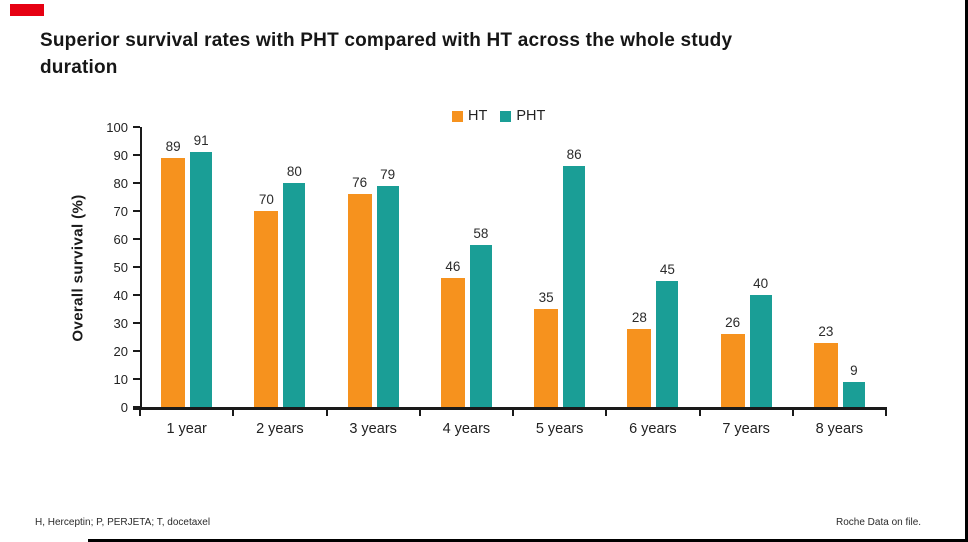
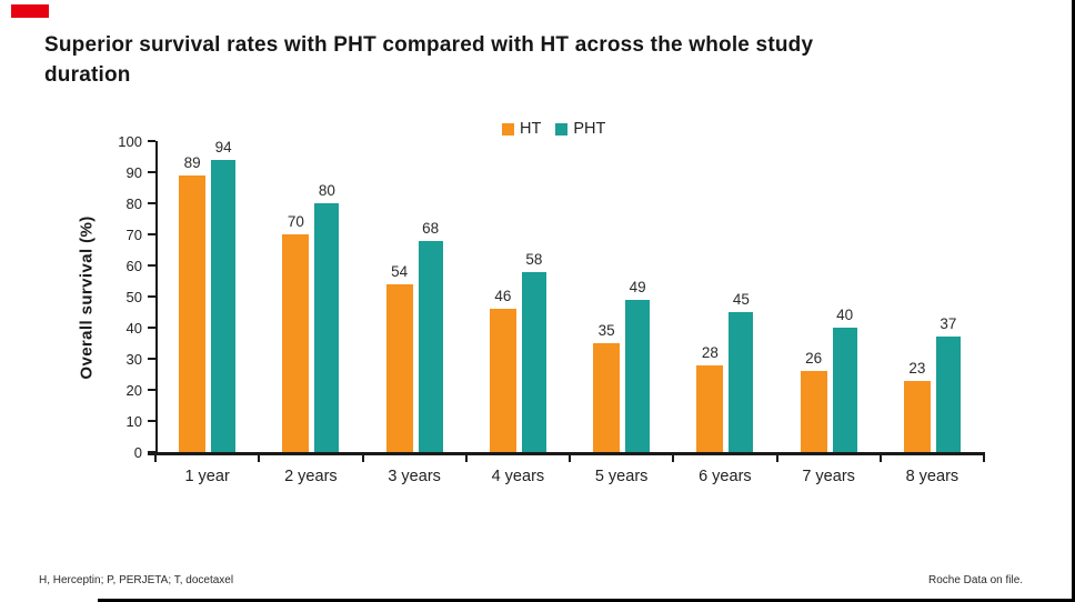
PHT/1 year: 91 -> 94
HT/3 years: 76 -> 54
PHT/3 years: 79 -> 68
PHT/5 years: 86 -> 49
PHT/8 years: 9 -> 37
